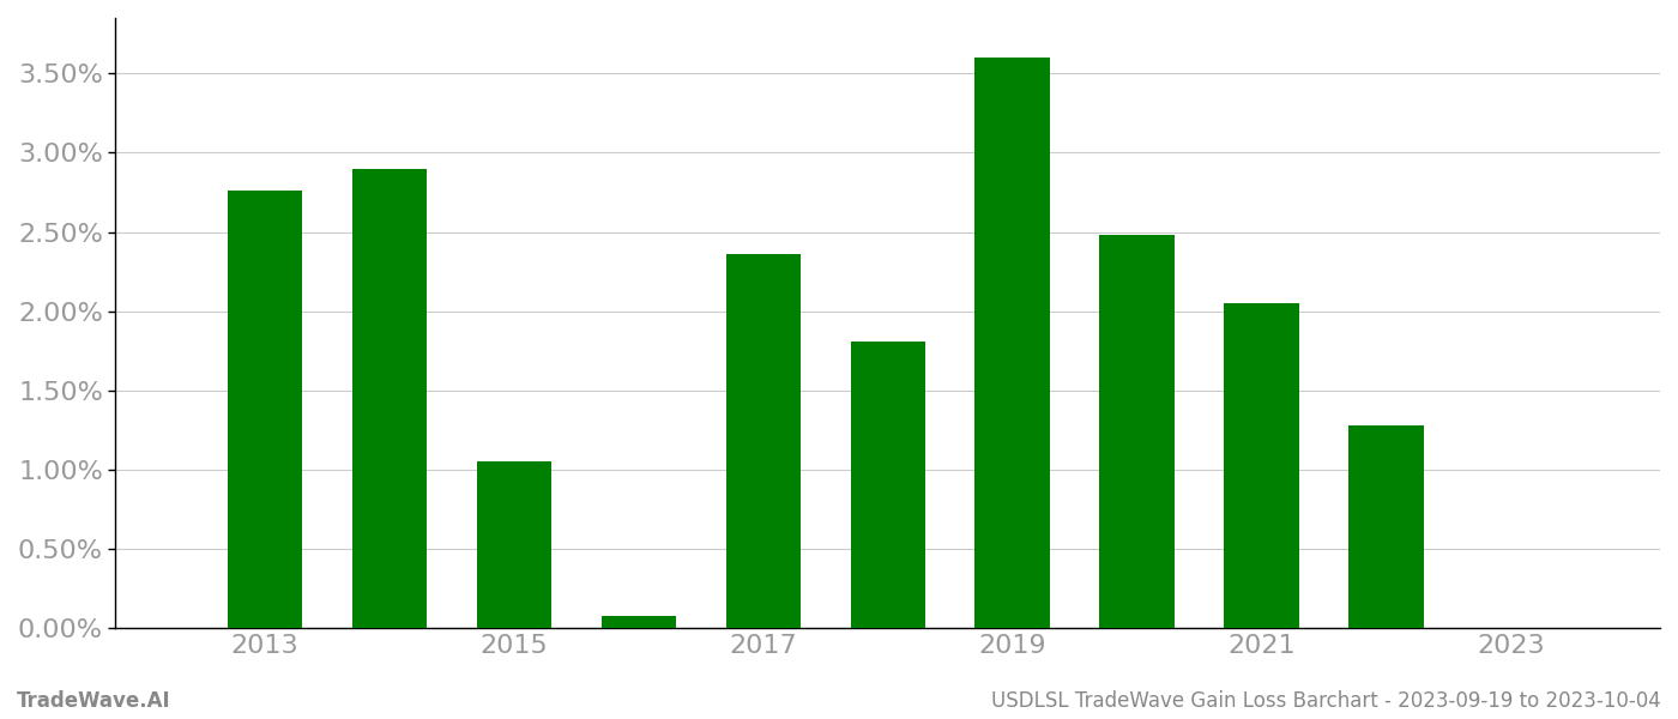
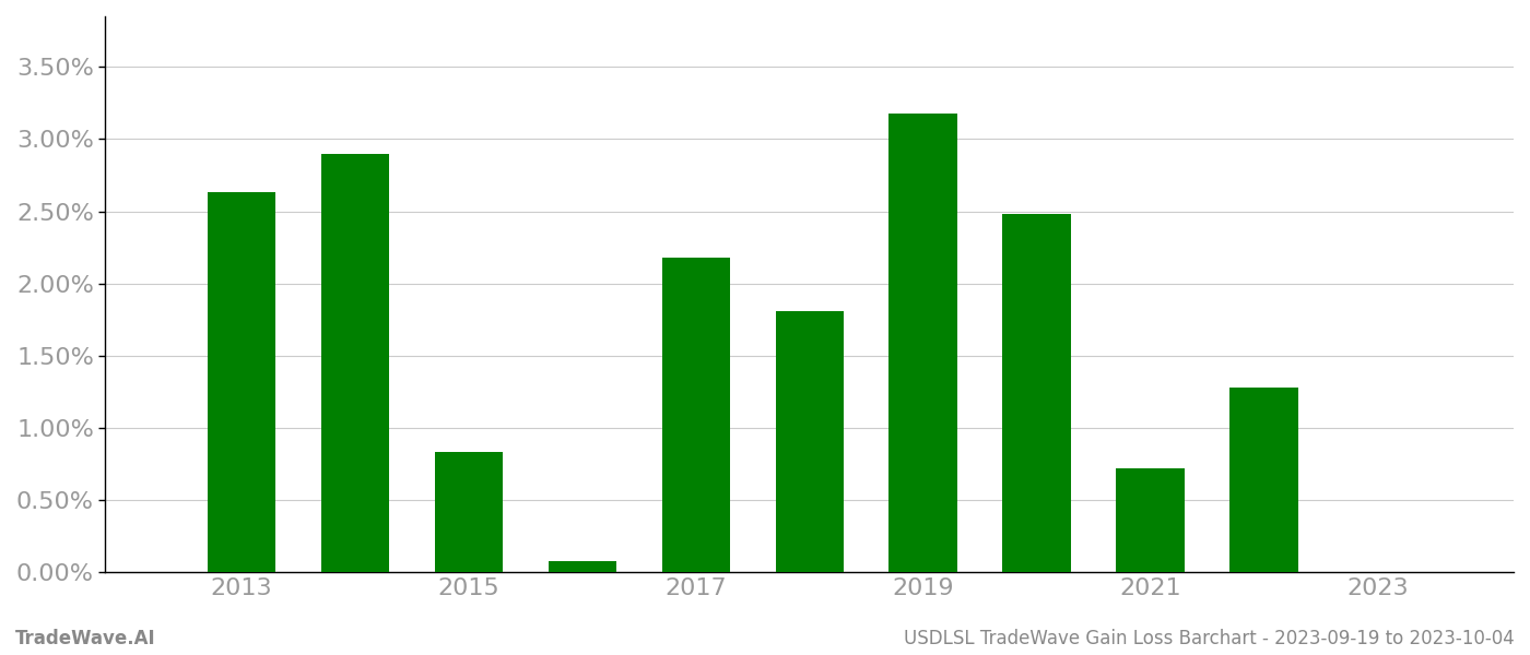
2013: 2.76% -> 2.63%
2015: 1.05% -> 0.83%
2017: 2.36% -> 2.18%
2019: 3.60% -> 3.18%
2021: 2.05% -> 0.72%
